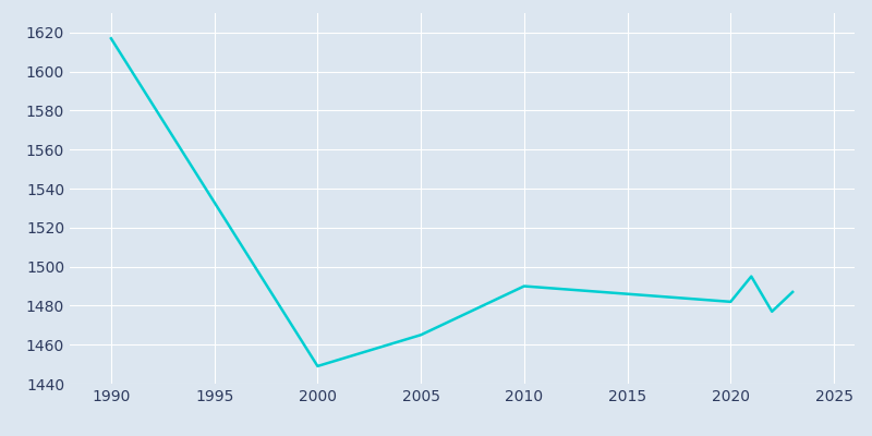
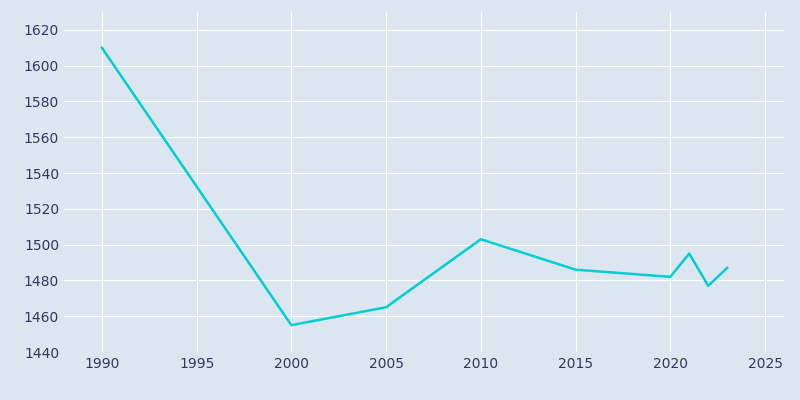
1990: 1617 -> 1610
2000: 1449 -> 1455
2010: 1490 -> 1503
